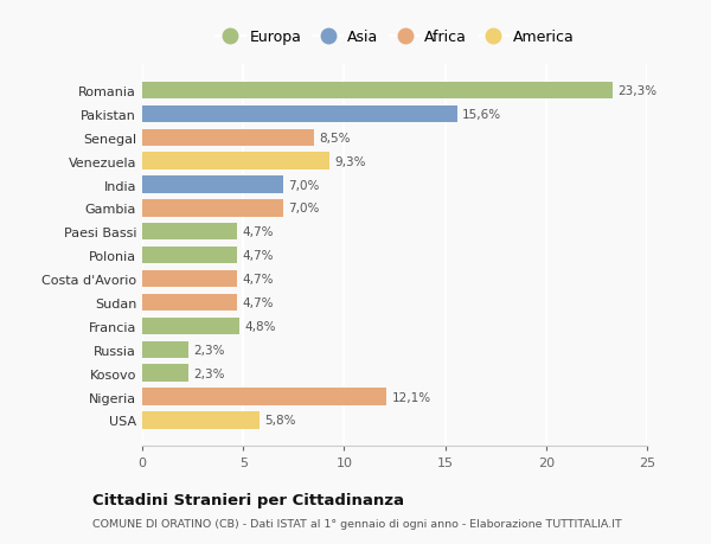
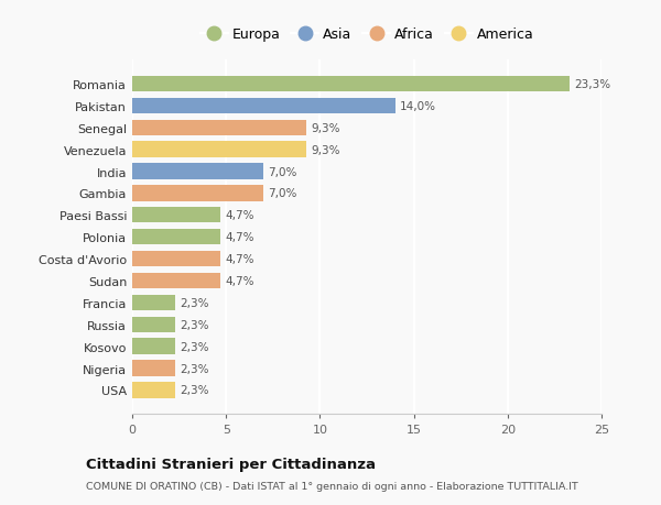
Pakistan: 15,6% -> 14,0%
Senegal: 8,5% -> 9,3%
Francia: 4,8% -> 2,3%
Nigeria: 12,1% -> 2,3%
USA: 5,8% -> 2,3%
